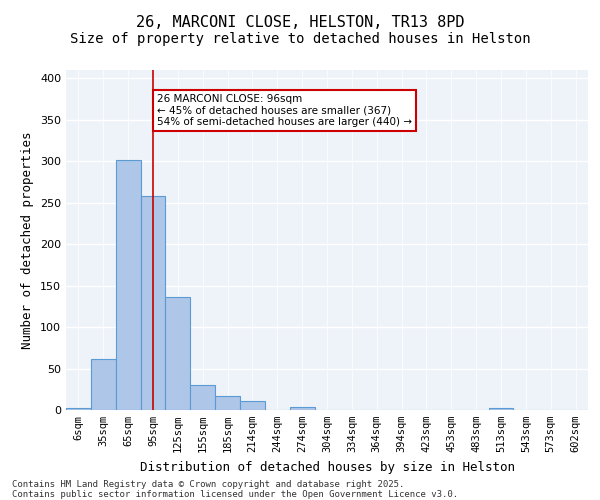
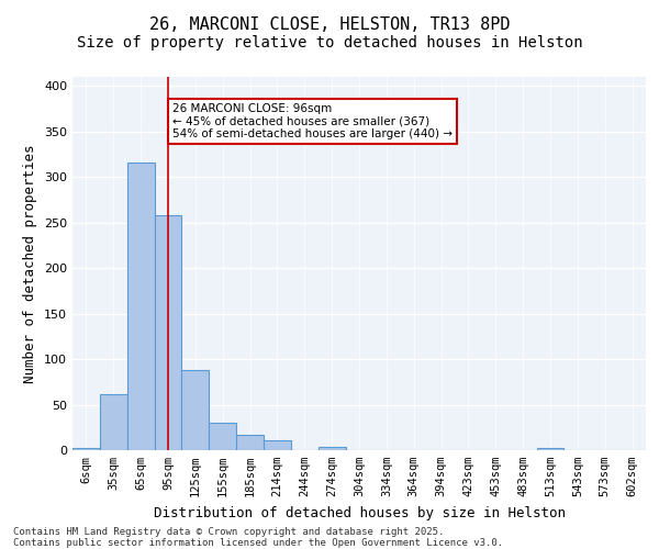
65sqm: 301 -> 316
125sqm: 136 -> 88
